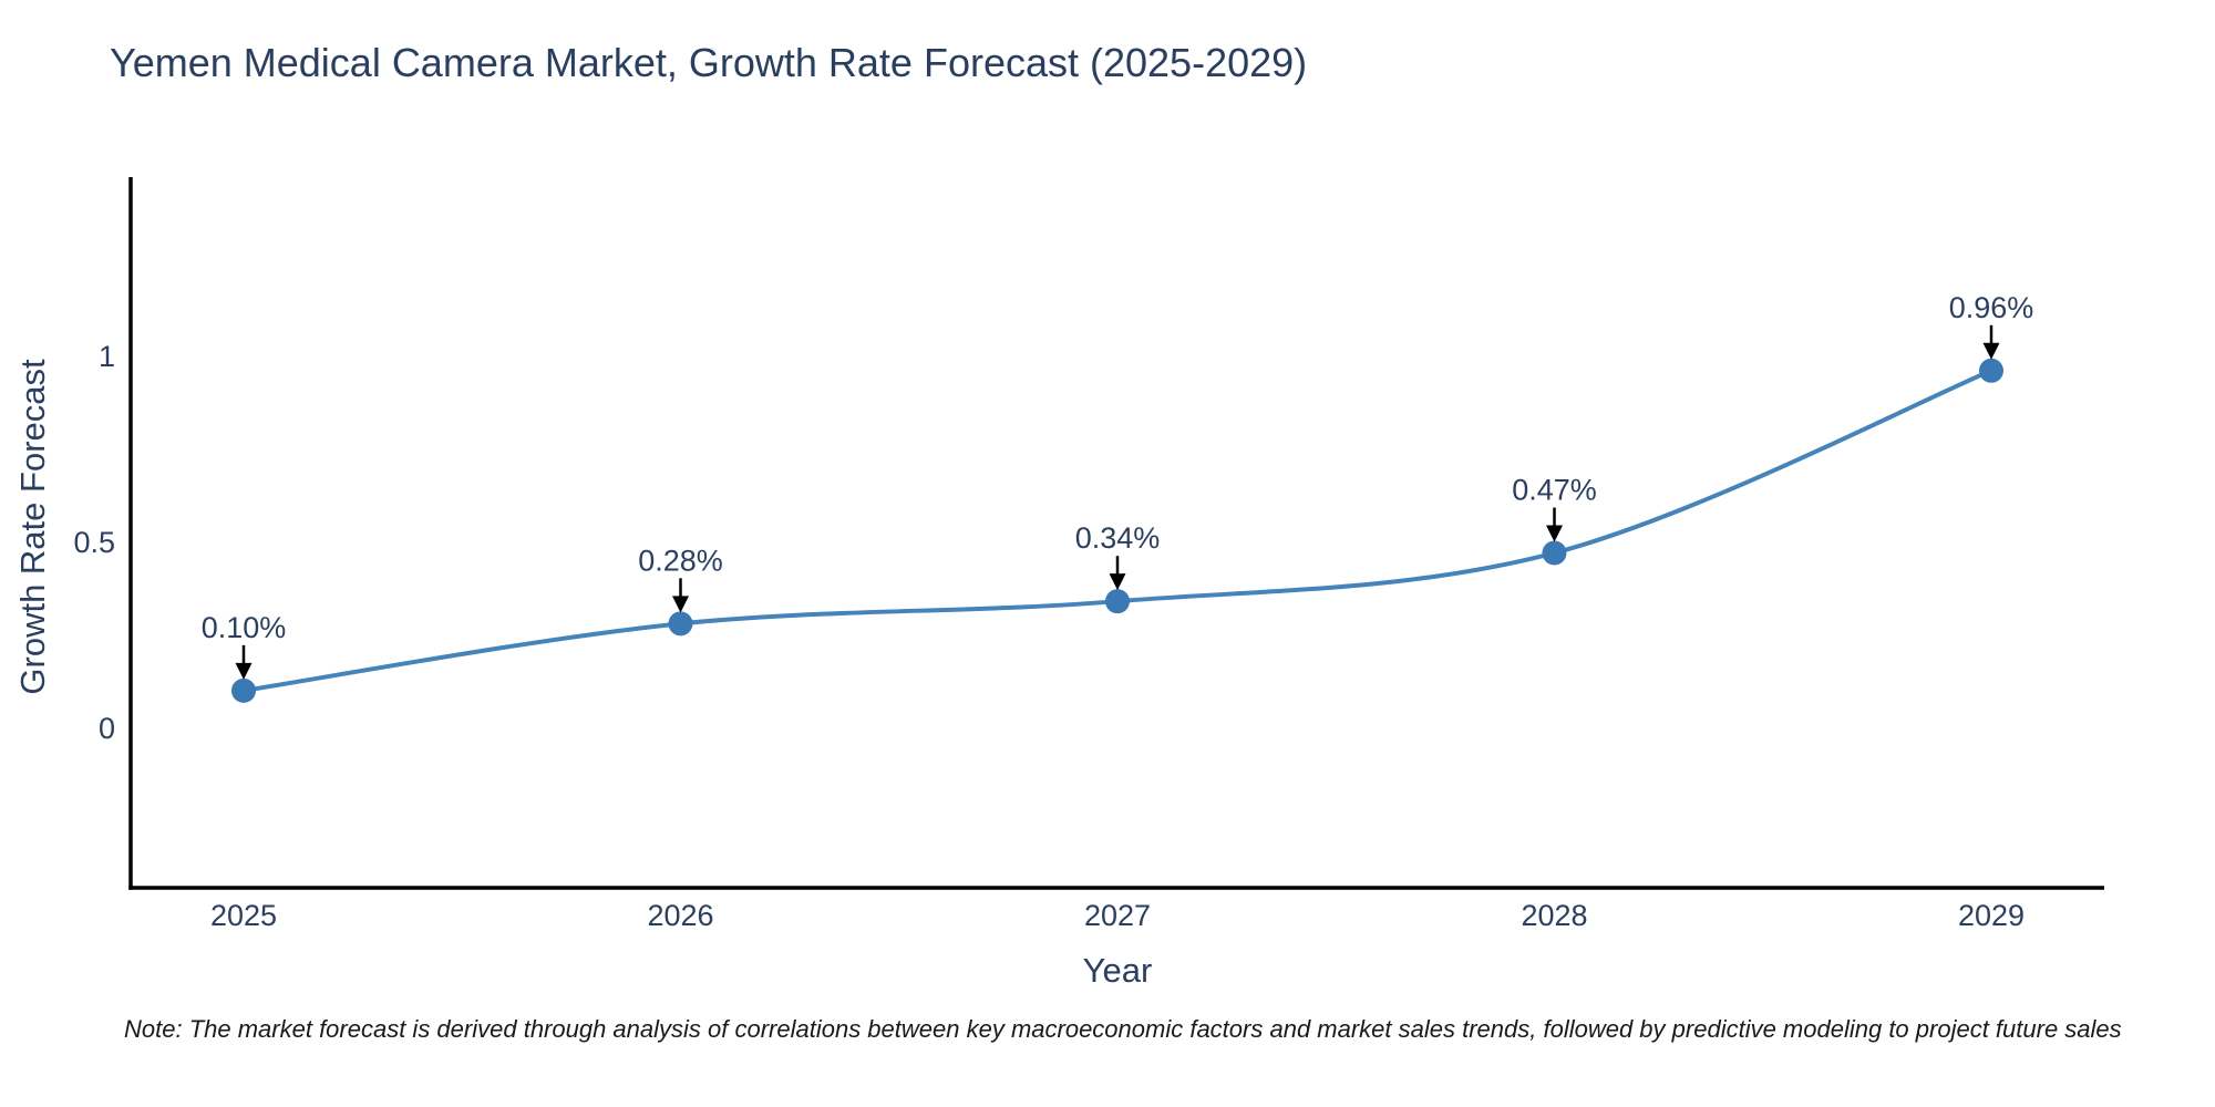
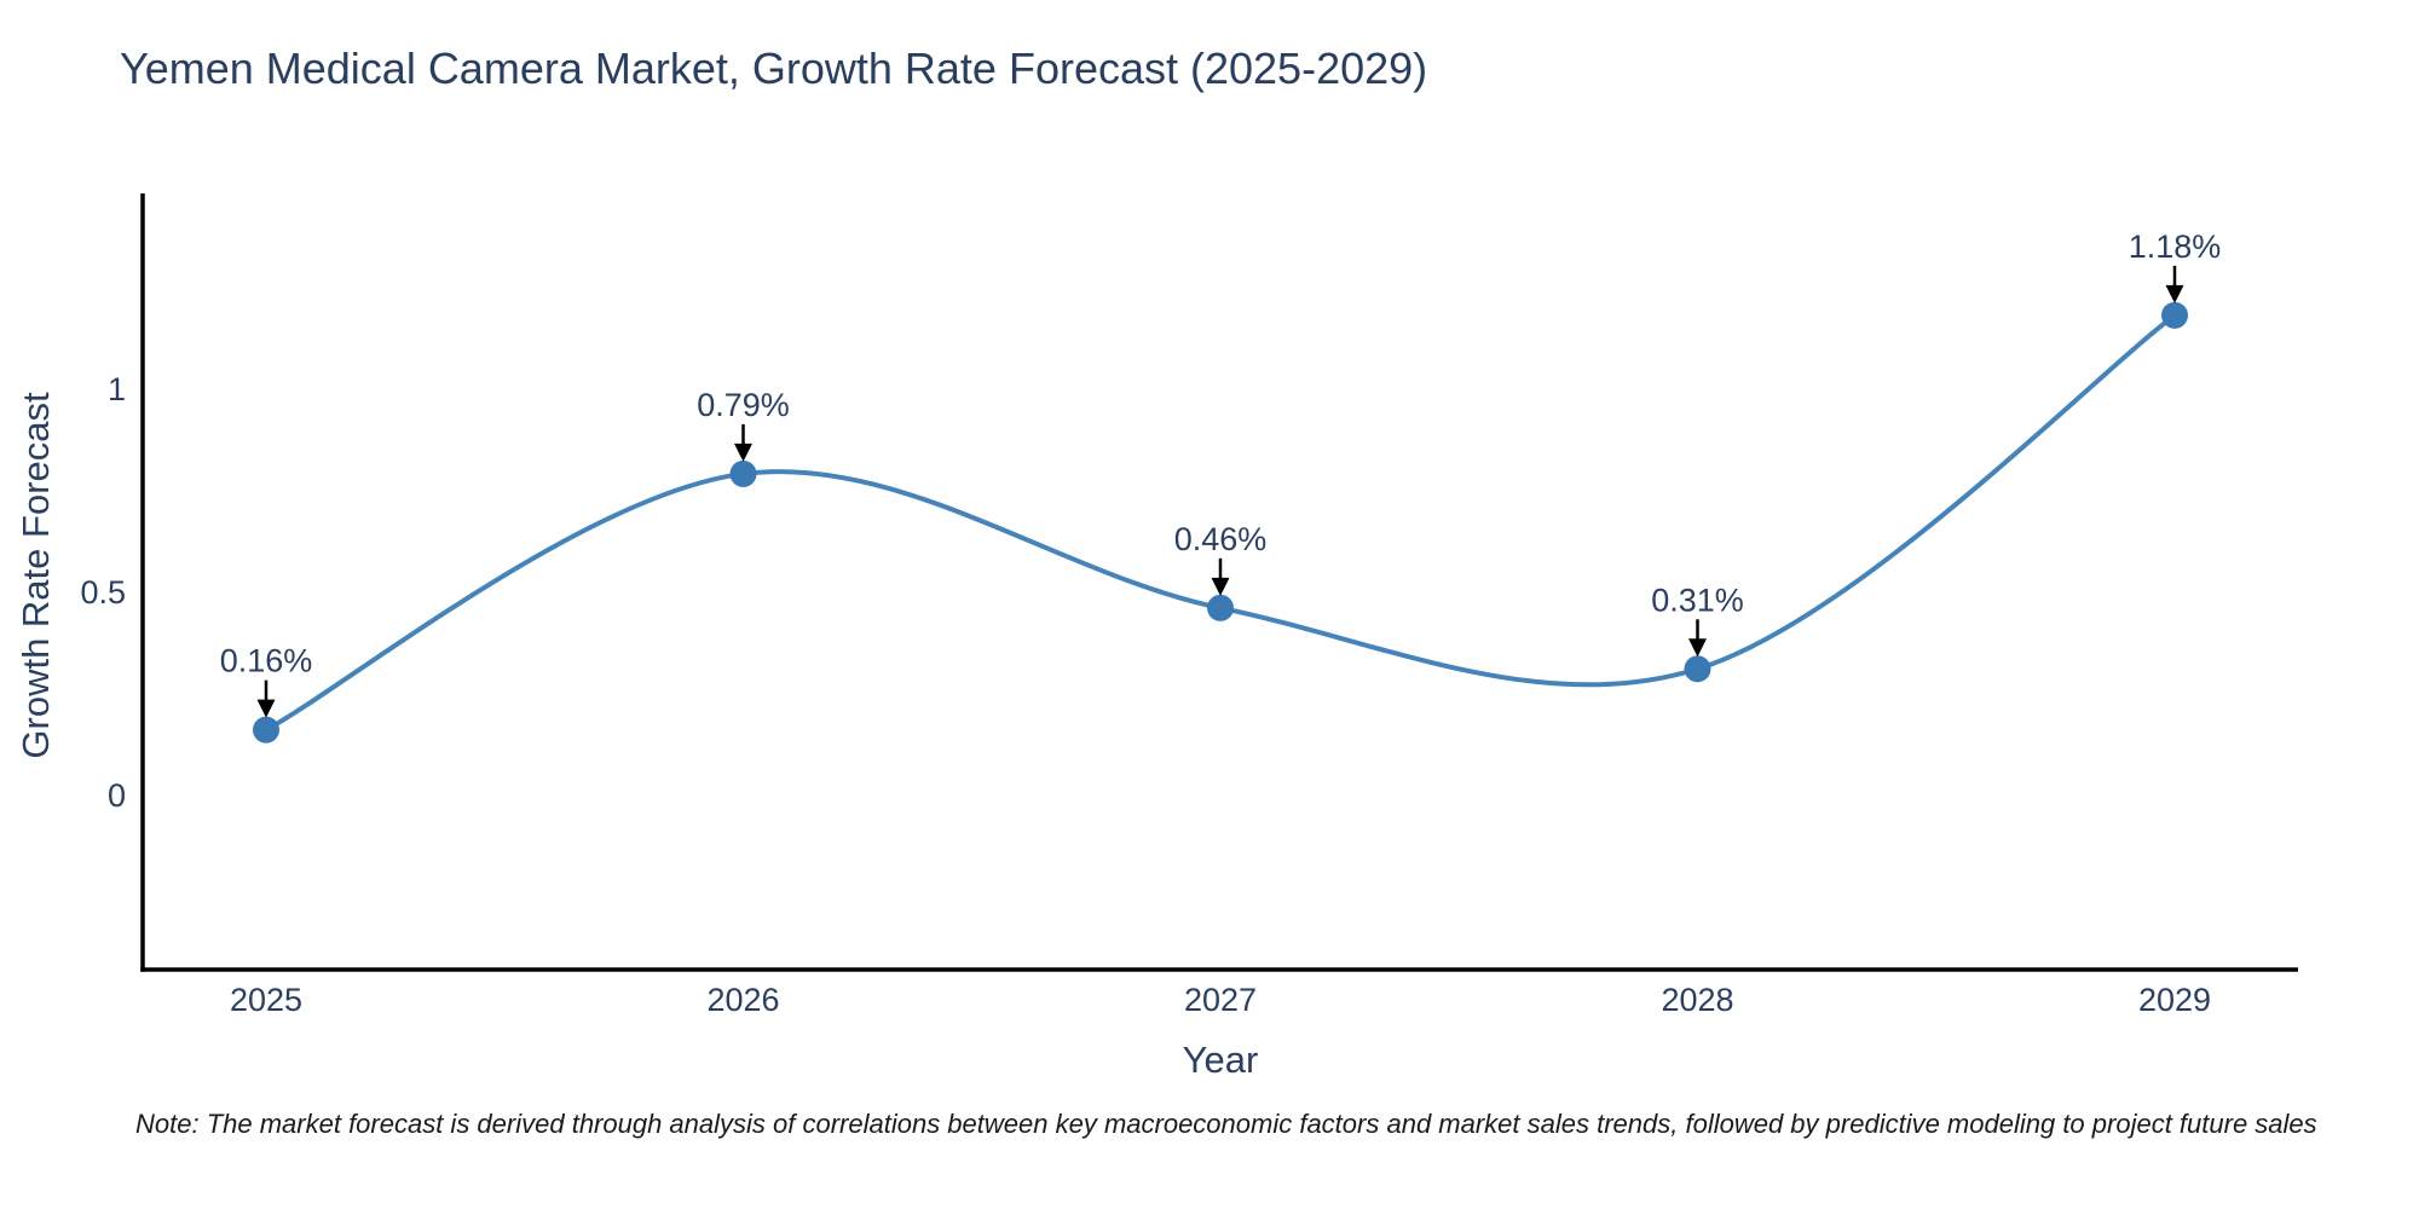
2025: 0.10% -> 0.16%
2026: 0.28% -> 0.79%
2027: 0.34% -> 0.46%
2028: 0.47% -> 0.31%
2029: 0.96% -> 1.18%
